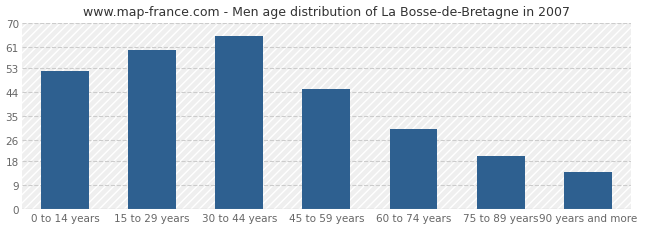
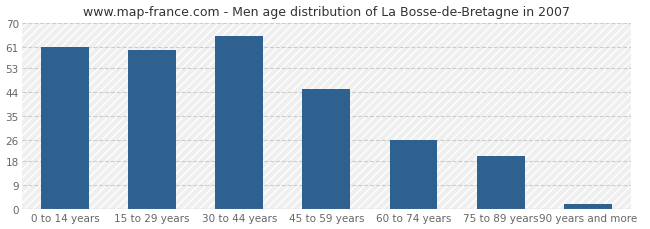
0 to 14 years: 52 -> 61
60 to 74 years: 30 -> 26
90 years and more: 14 -> 2
